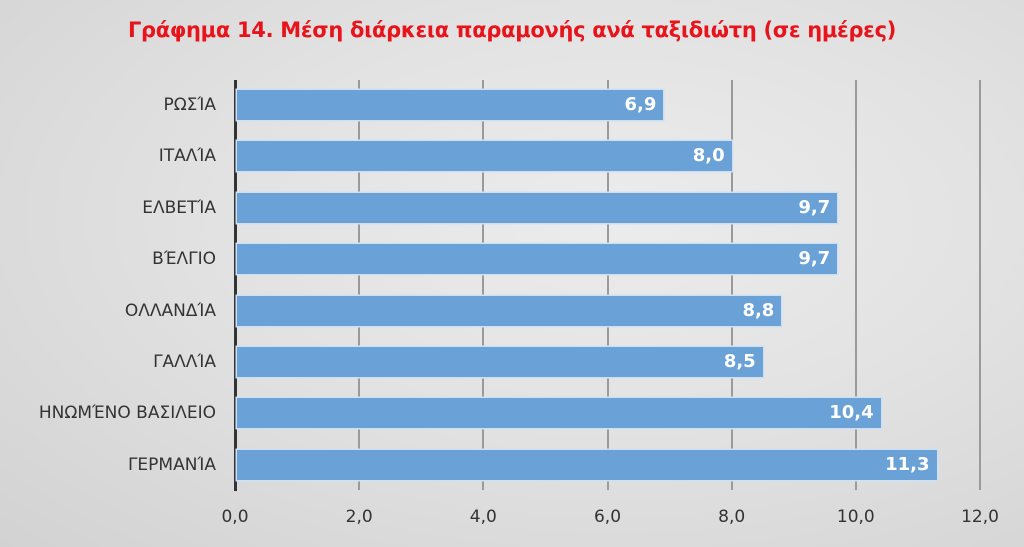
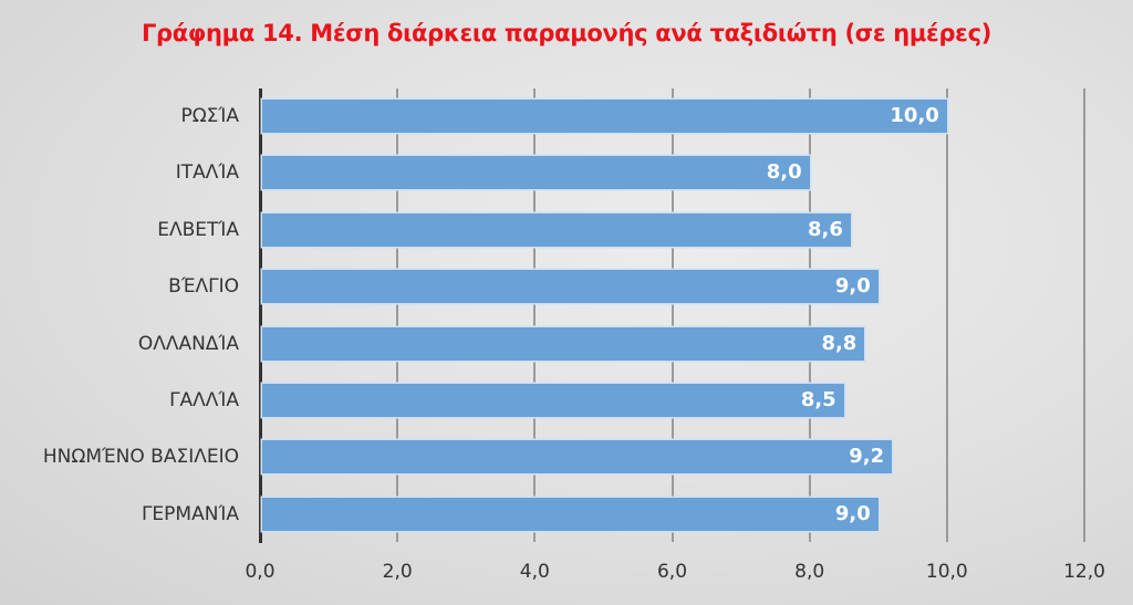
ΡΩΣΊΑ: 6,9 -> 10,0
ΕΛΒΕΤΊΑ: 9,7 -> 8,6
ΒΈΛΓΙΟ: 9,7 -> 9,0
ΗΝΩΜΈΝΟ ΒΑΣΙΛΕΙΟ: 10,4 -> 9,2
ΓΕΡΜΑΝΊΑ: 11,3 -> 9,0
